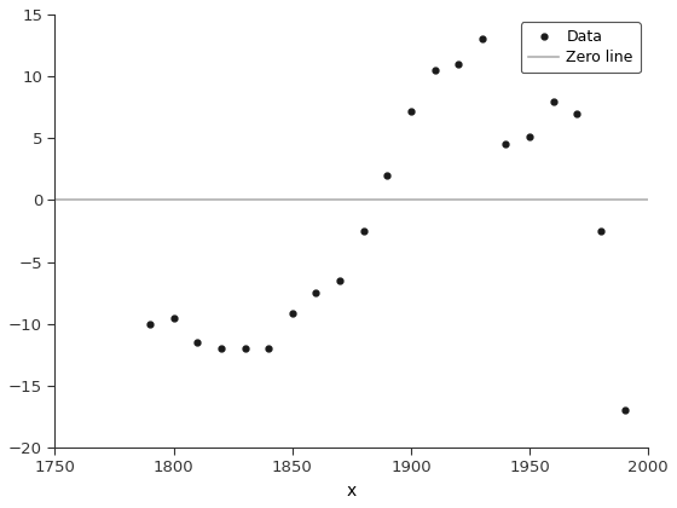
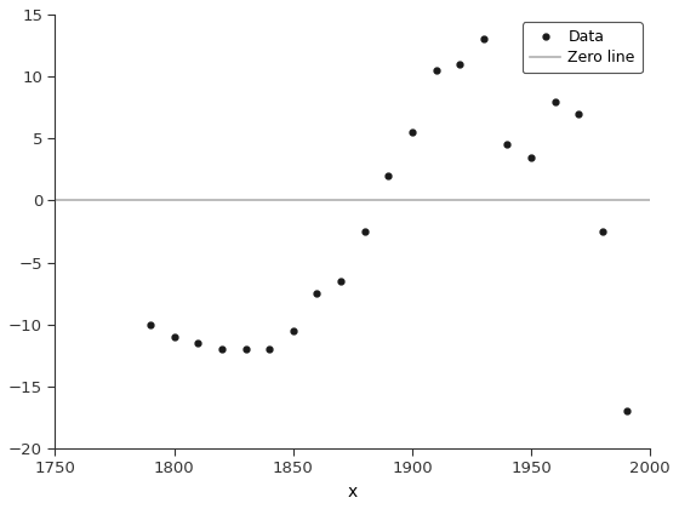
1800: -9.5 -> -11.0
1850: -9.1 -> -10.5
1900: 7.2 -> 5.5
1950: 5.1 -> 3.5
